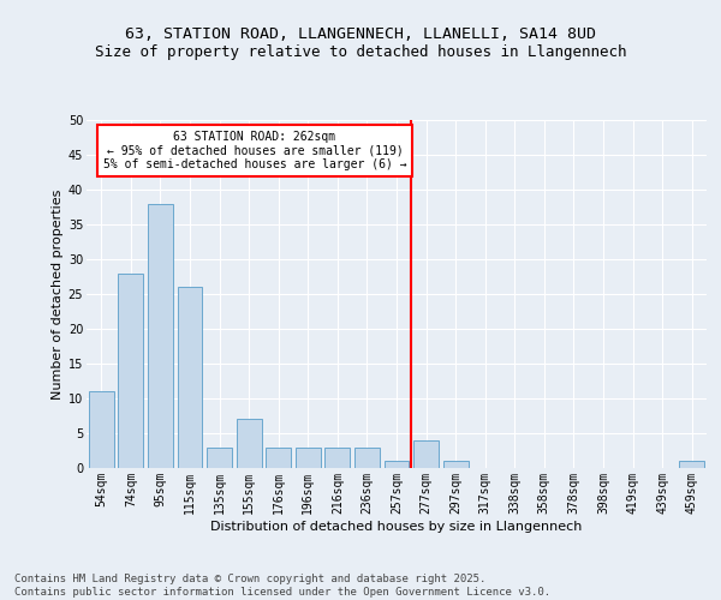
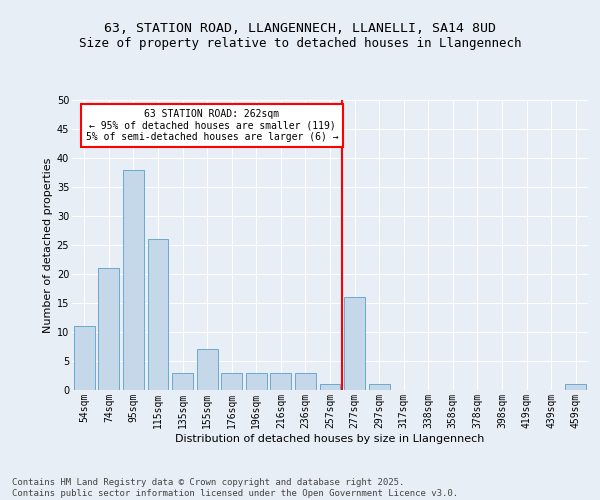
74sqm: 28 -> 21
277sqm: 4 -> 16
